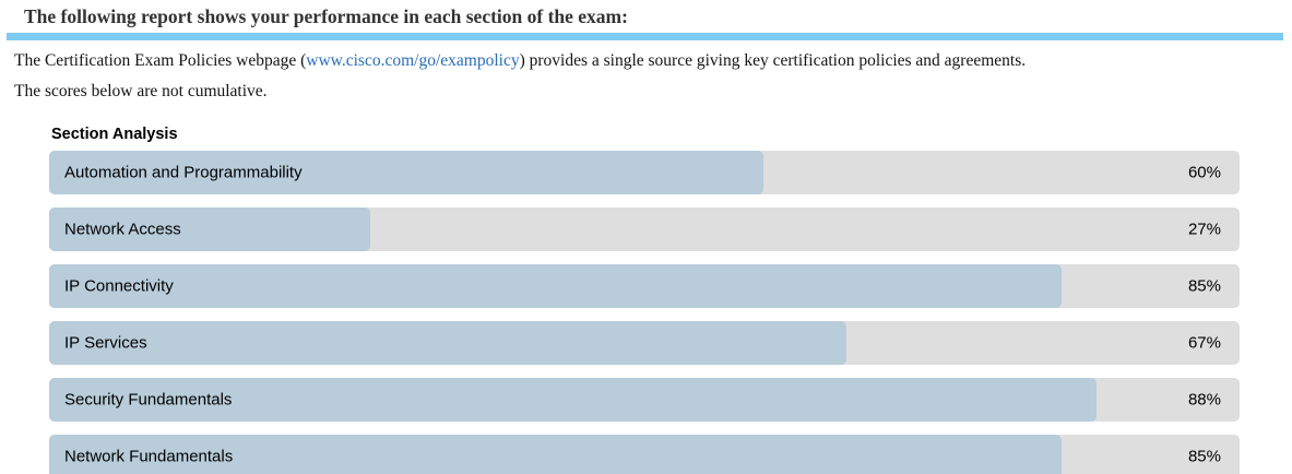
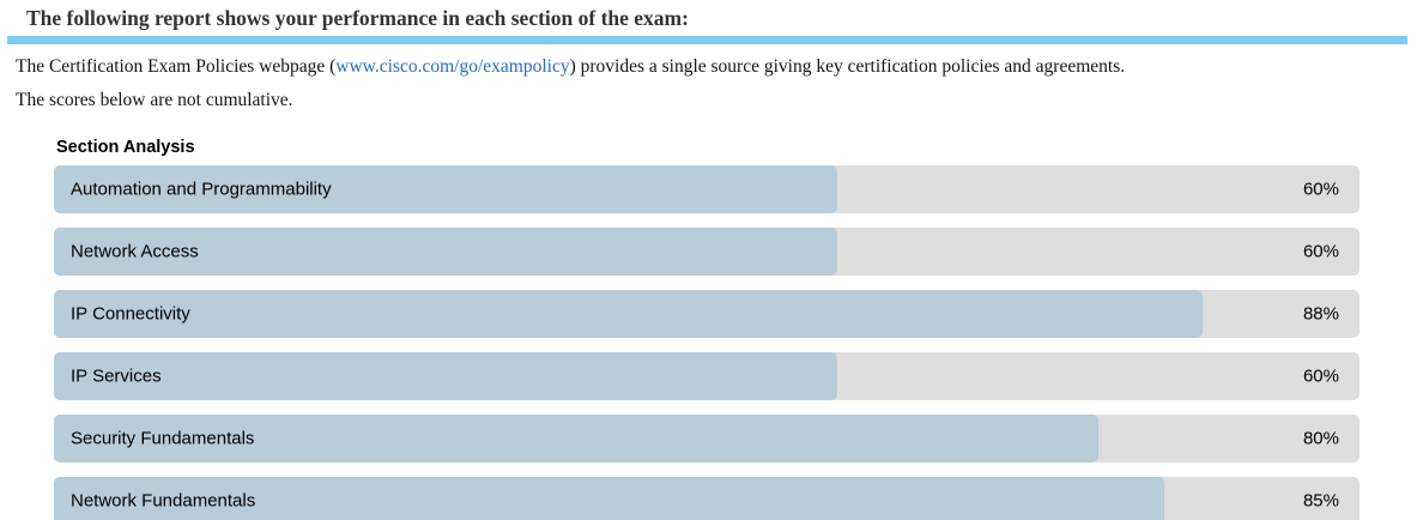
Network Access: 27% -> 60%
IP Connectivity: 85% -> 88%
IP Services: 67% -> 60%
Security Fundamentals: 88% -> 80%
